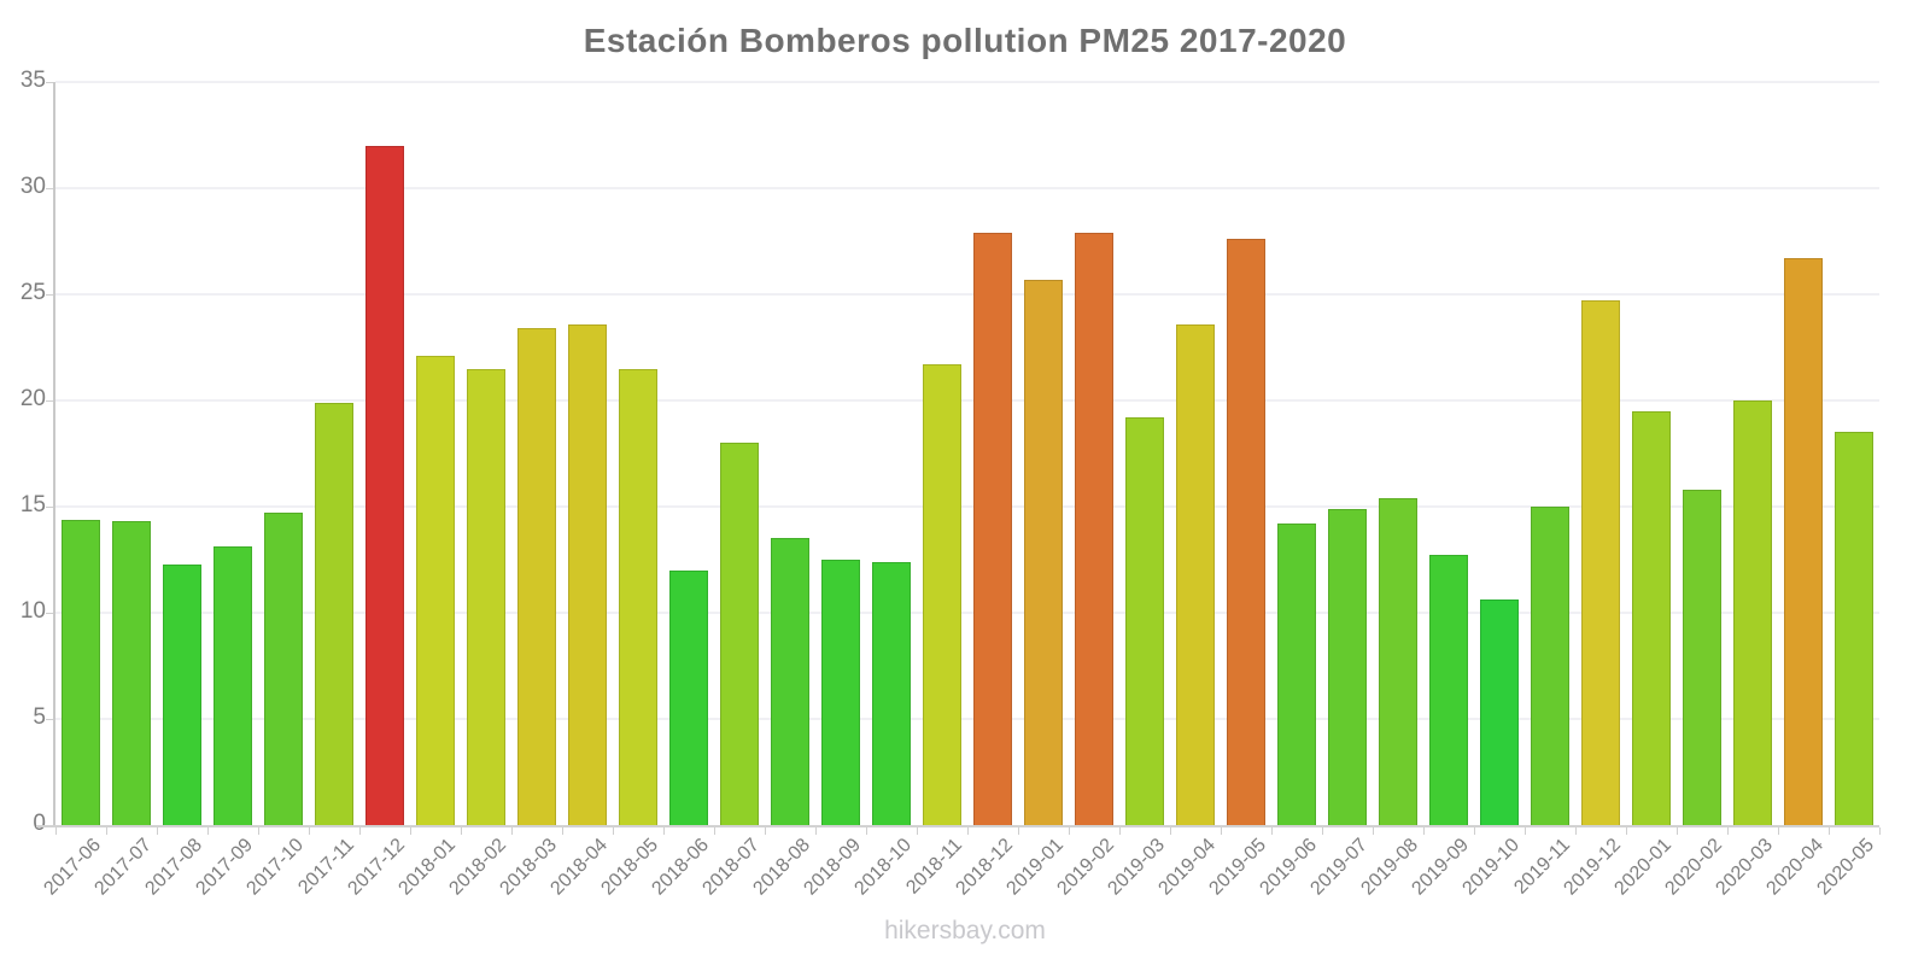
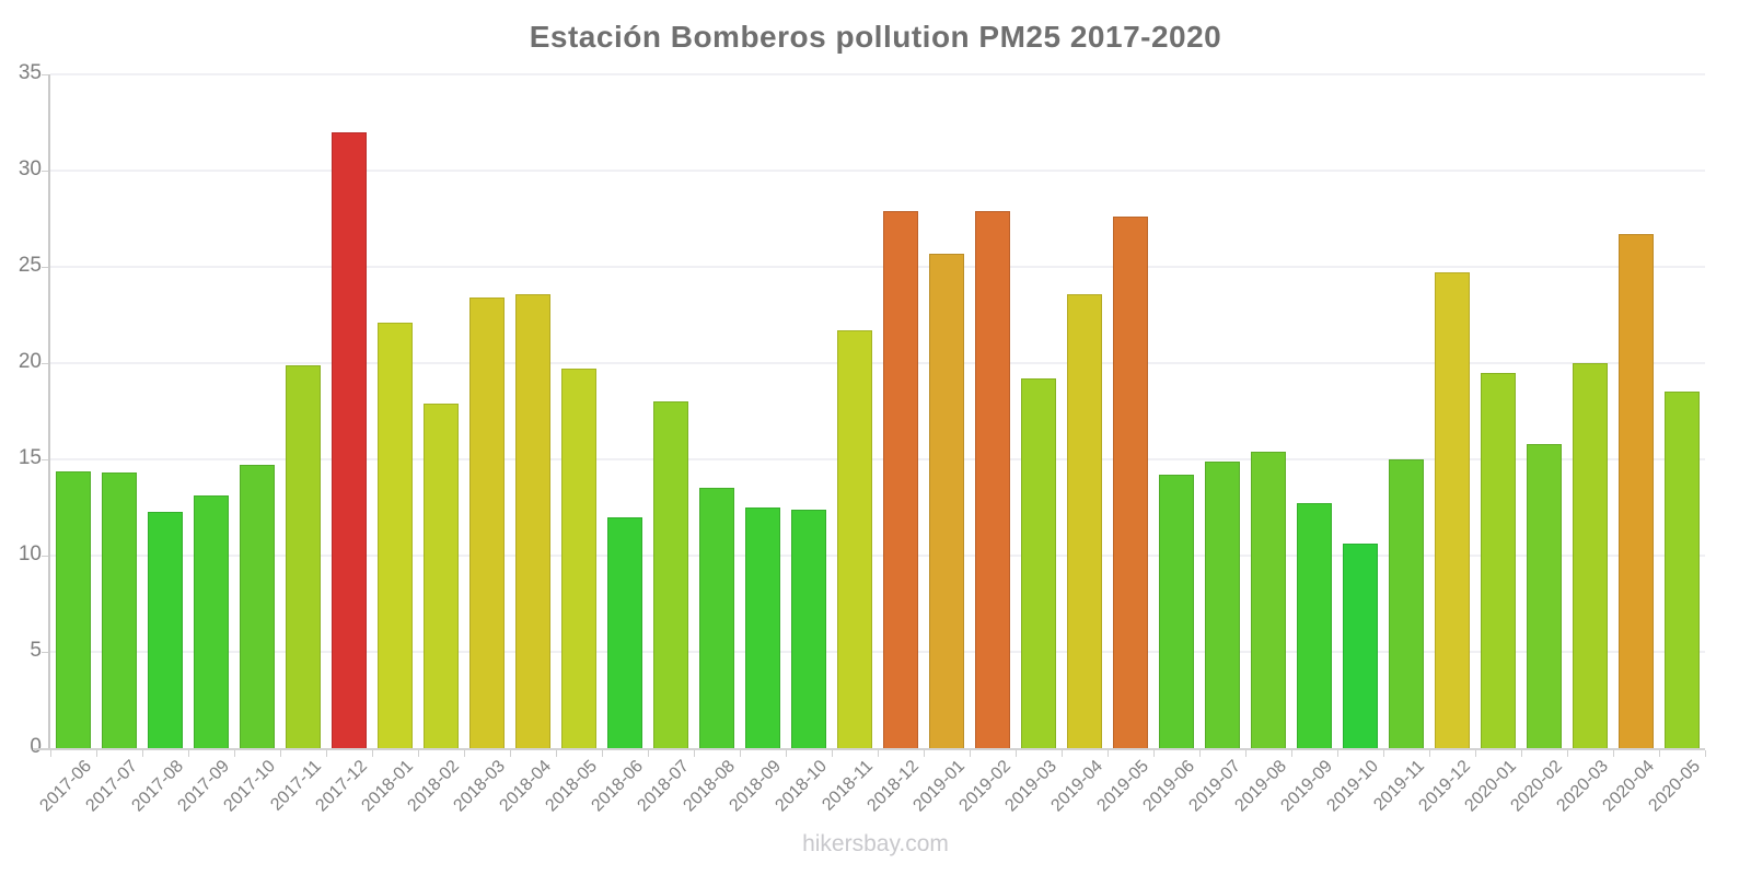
2018-02: 21.5 -> 17.9
2018-05: 21.5 -> 19.7
